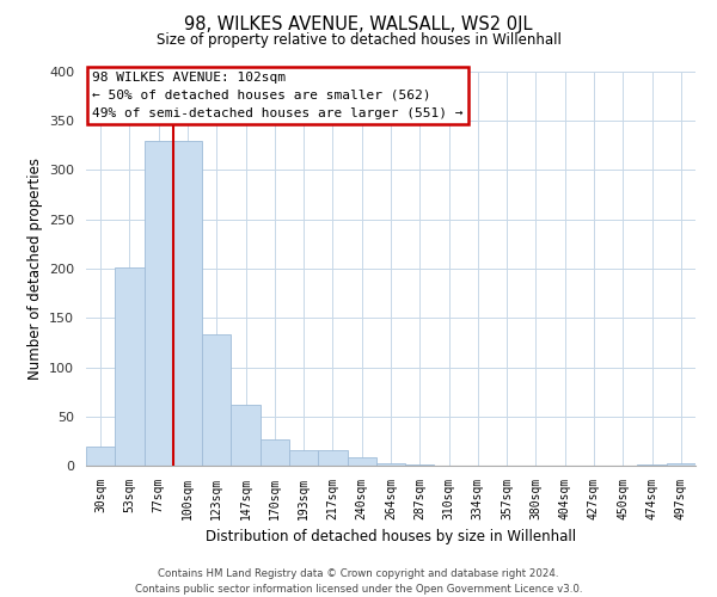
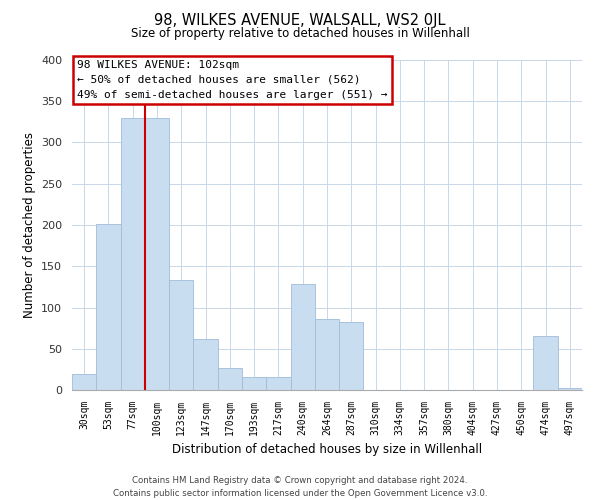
240sqm: 8 -> 128
264sqm: 2 -> 86
287sqm: 1 -> 82
474sqm: 1 -> 66
